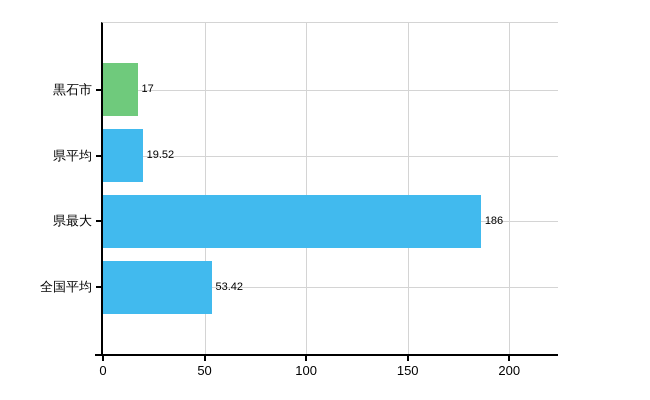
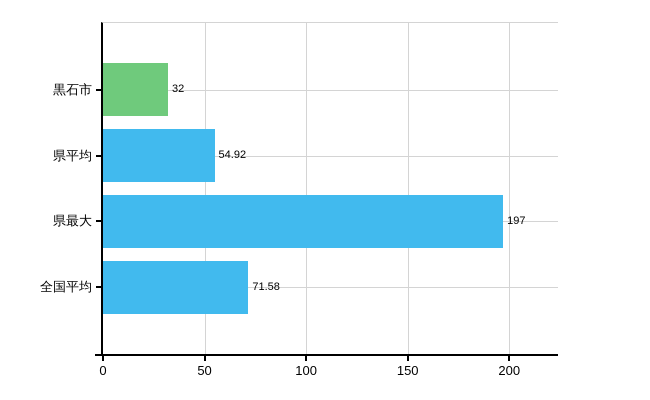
黒石市: 17 -> 32
県平均: 19.52 -> 54.92
県最大: 186 -> 197
全国平均: 53.42 -> 71.58
